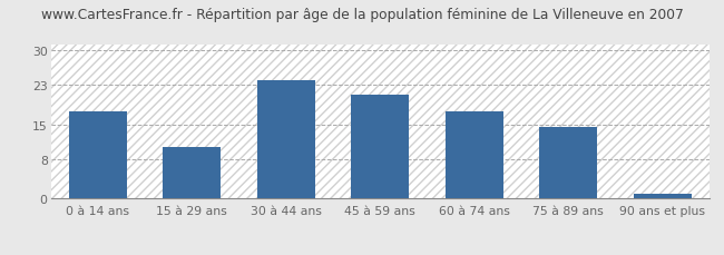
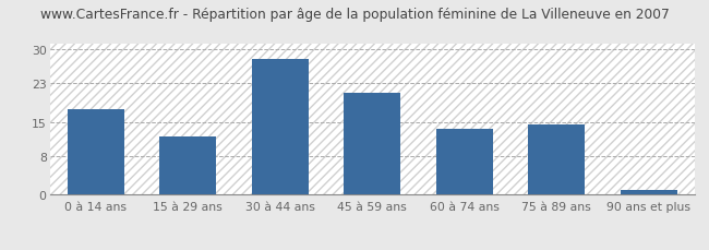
15 à 29 ans: 10.5 -> 12.0
30 à 44 ans: 24.0 -> 28.0
60 à 74 ans: 17.5 -> 13.5
